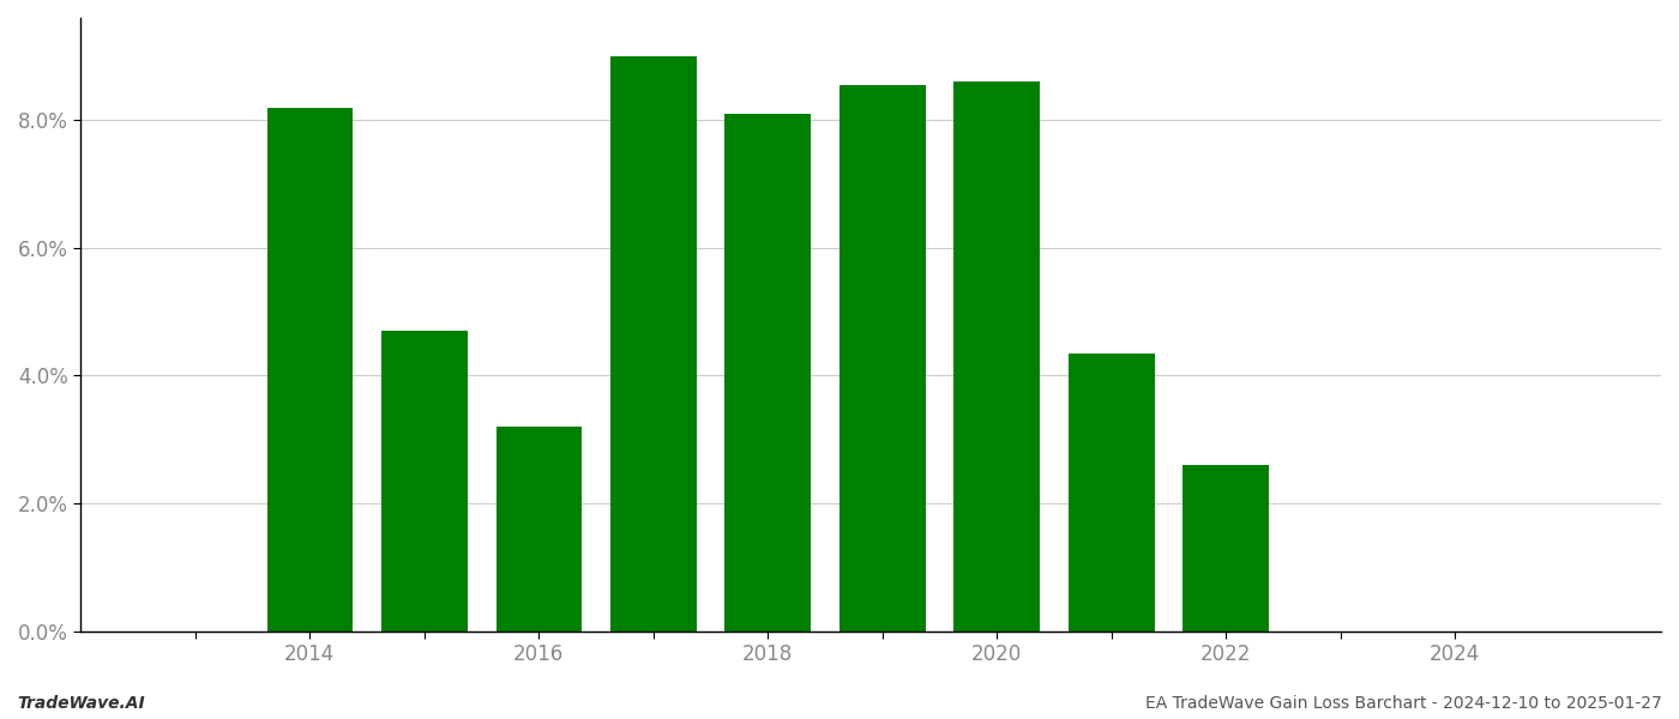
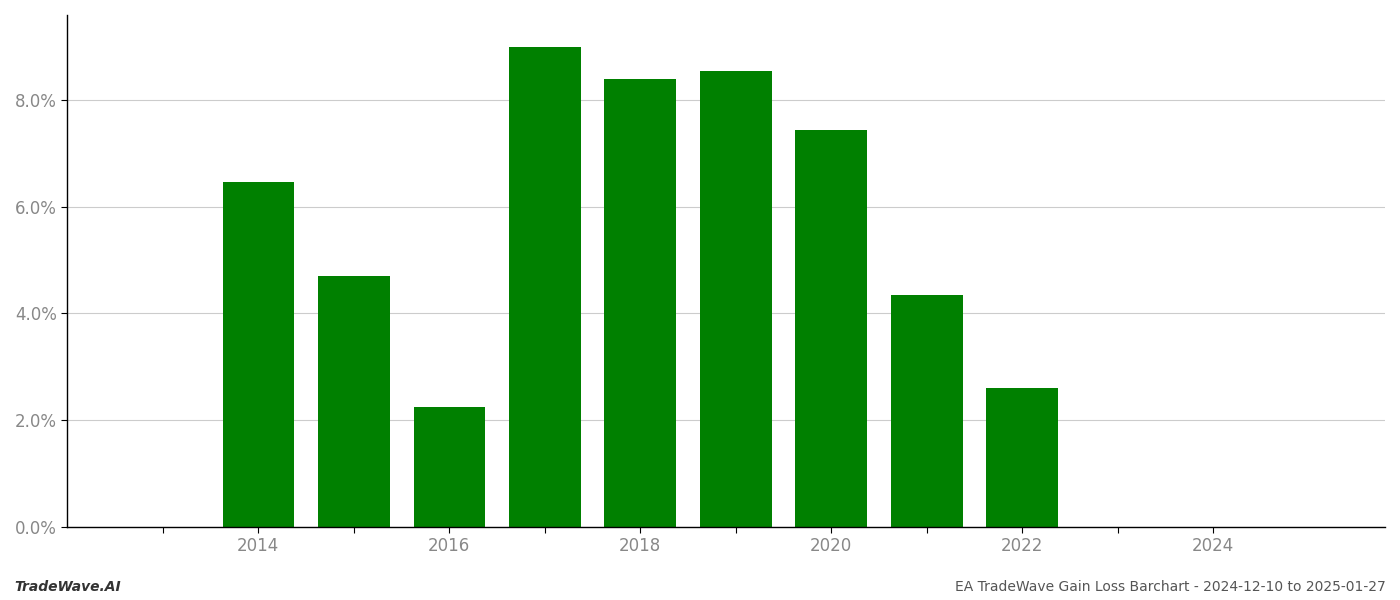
2014: 8.20% -> 6.46%
2016: 3.20% -> 2.24%
2018: 8.10% -> 8.40%
2020: 8.60% -> 7.44%
